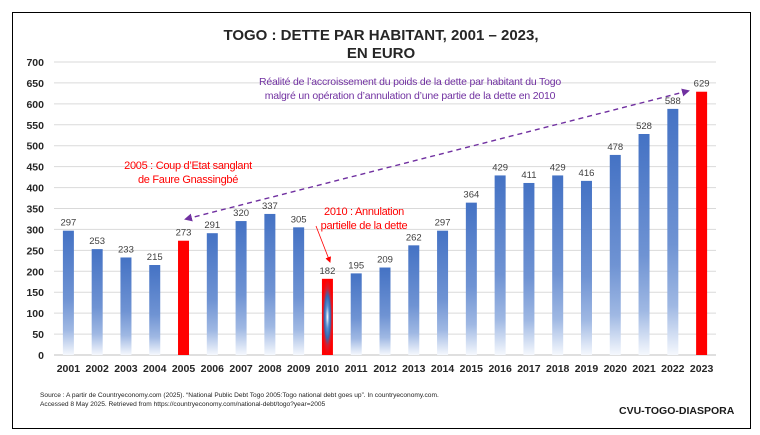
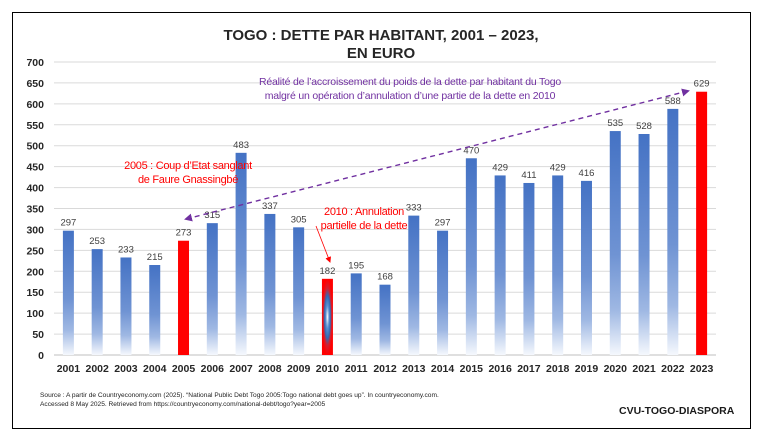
2006: 291 -> 315
2007: 320 -> 483
2012: 209 -> 168
2013: 262 -> 333
2015: 364 -> 470
2020: 478 -> 535
